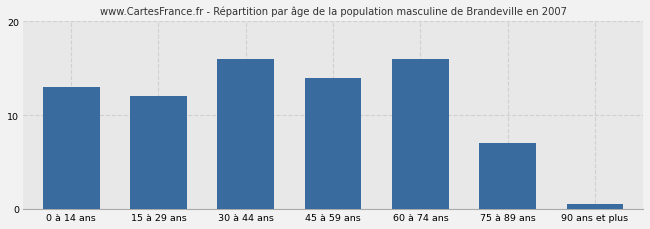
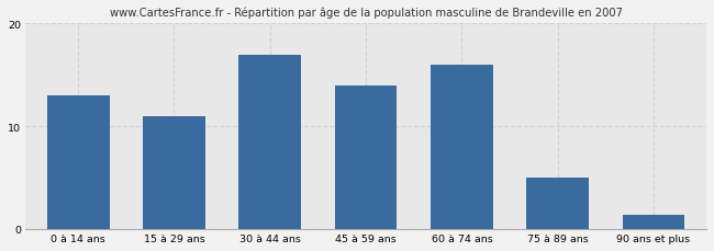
15 à 29 ans: 12.0 -> 11.0
30 à 44 ans: 16.0 -> 17.0
75 à 89 ans: 7.0 -> 5.0
90 ans et plus: 0.5 -> 1.4
